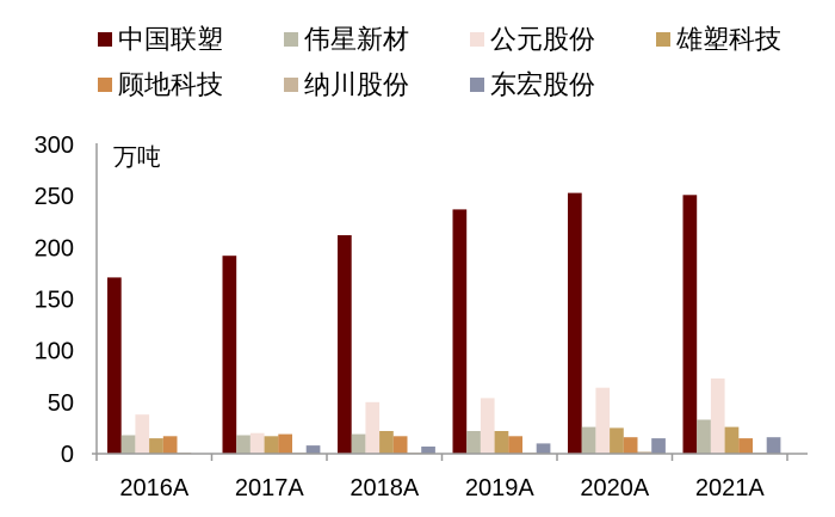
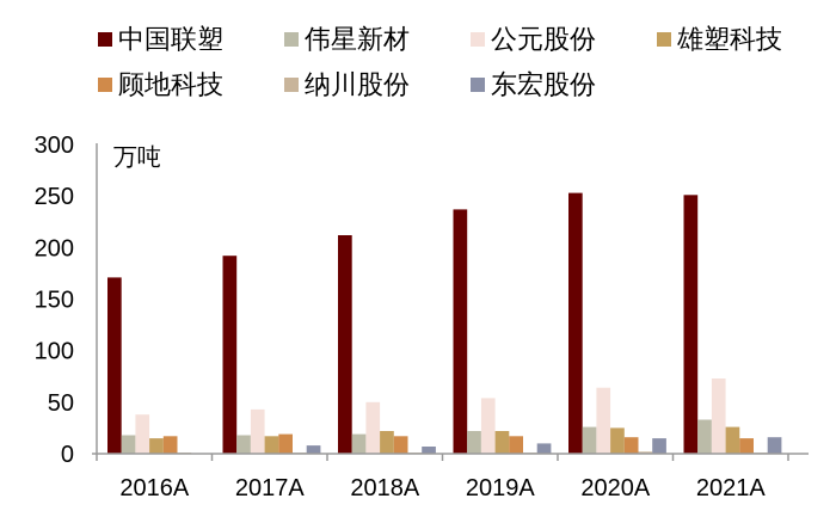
公元股份/2017A: 20 -> 40
